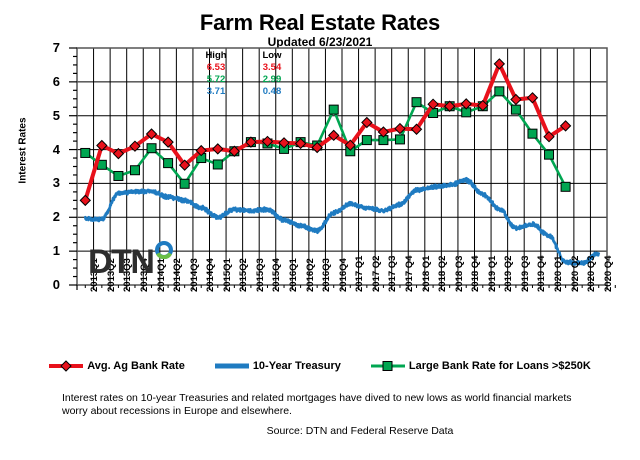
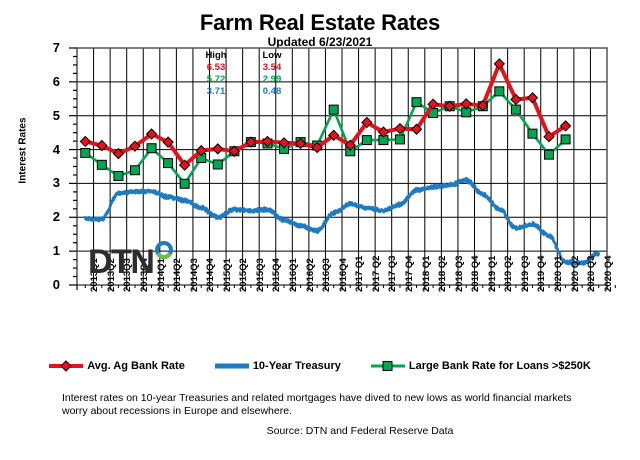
Avg. Ag Bank Rate/2013Q1: 2.5 -> 4.2
Large Bank Rate for Loans >$250K/2020 Q2: 2.9 -> 4.3
